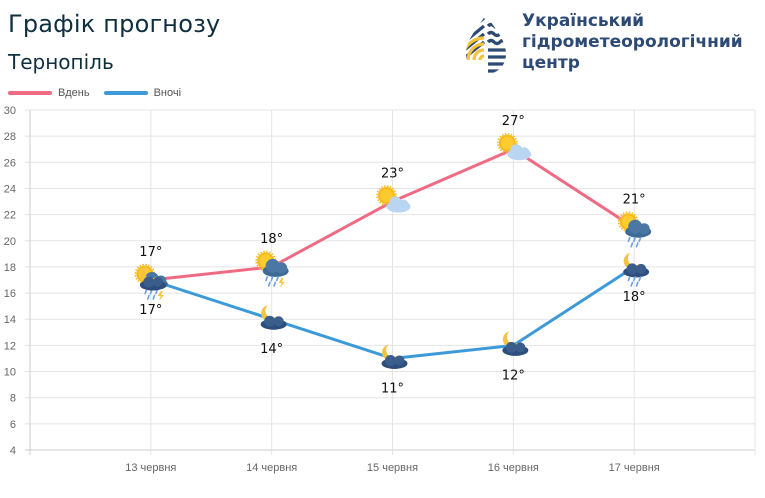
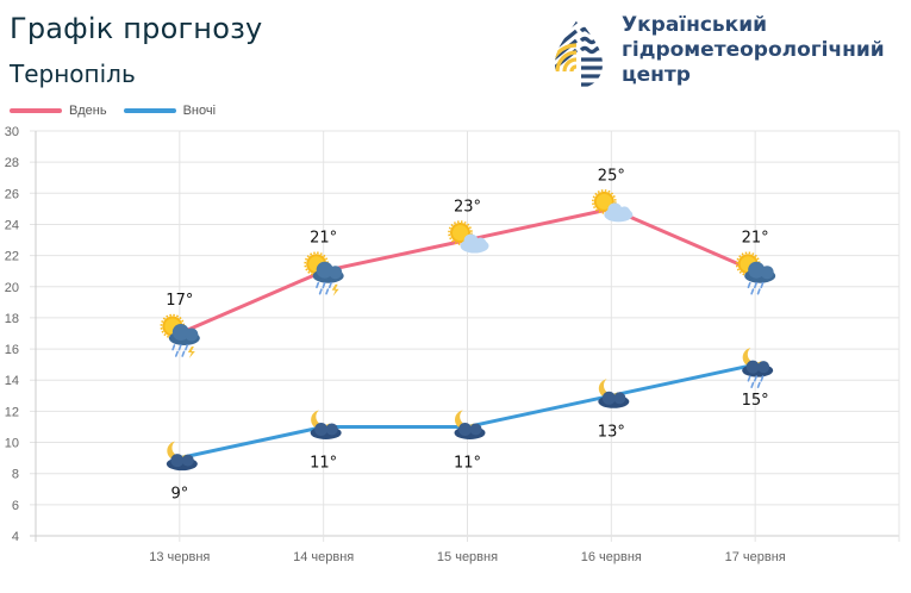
Вночі/13 червня: 17° -> 9°
Вдень/14 червня: 18° -> 21°
Вночі/14 червня: 14° -> 11°
Вдень/16 червня: 27° -> 25°
Вночі/16 червня: 12° -> 13°
Вночі/17 червня: 18° -> 15°
